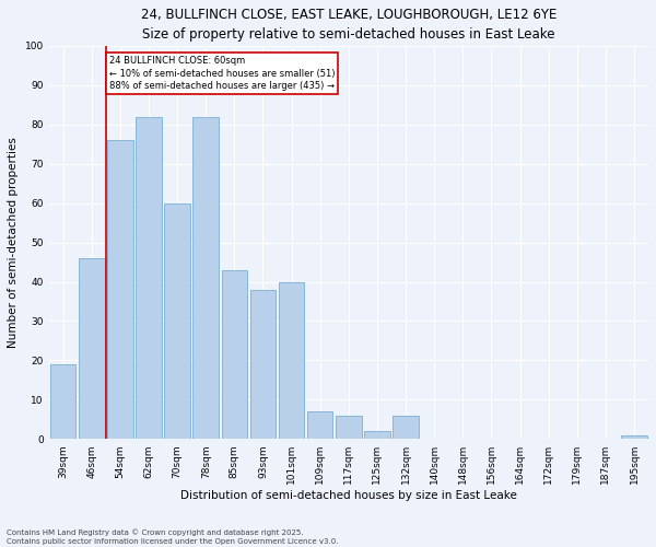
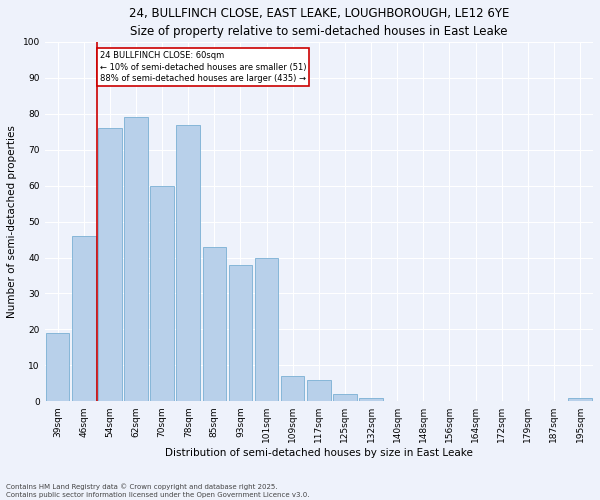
62sqm: 82 -> 79
78sqm: 82 -> 77
132sqm: 6 -> 1
